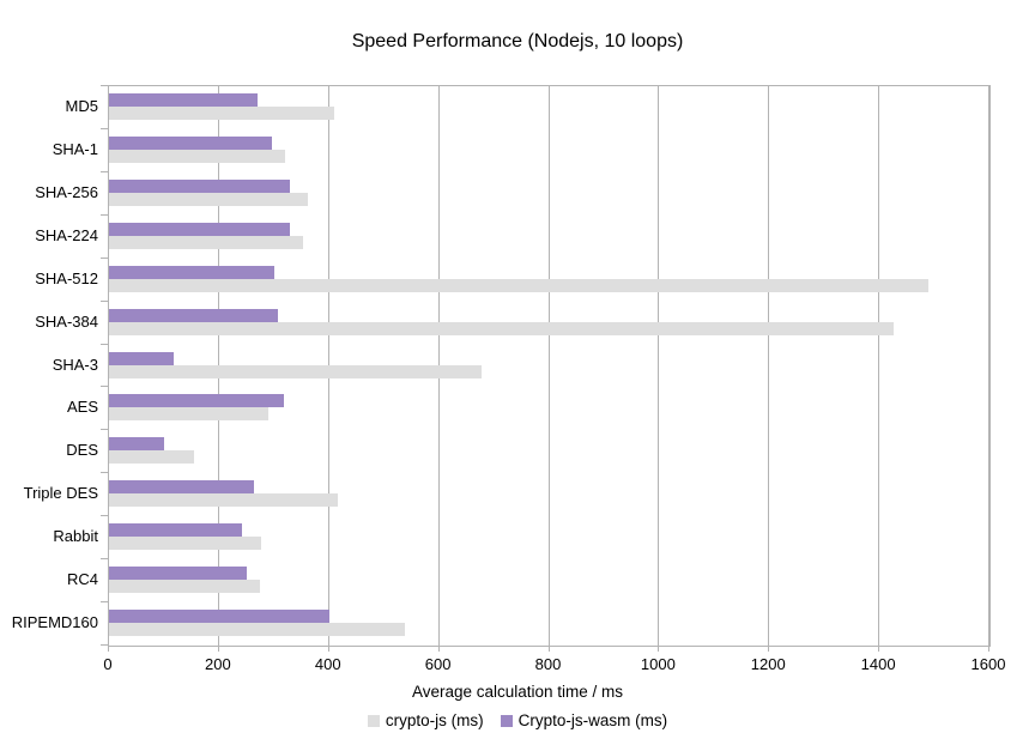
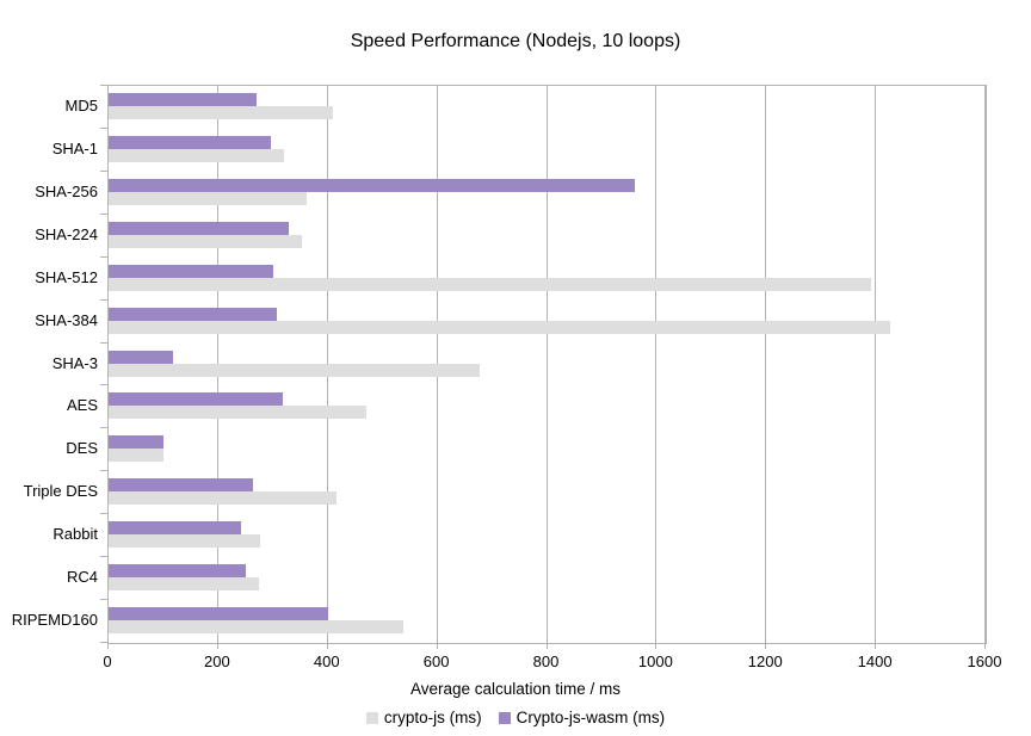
Crypto-js-wasm (ms)/SHA-256: 330 -> 960
crypto-js (ms)/SHA-512: 1490 -> 1390
crypto-js (ms)/AES: 290 -> 470
crypto-js (ms)/DES: 160 -> 100
